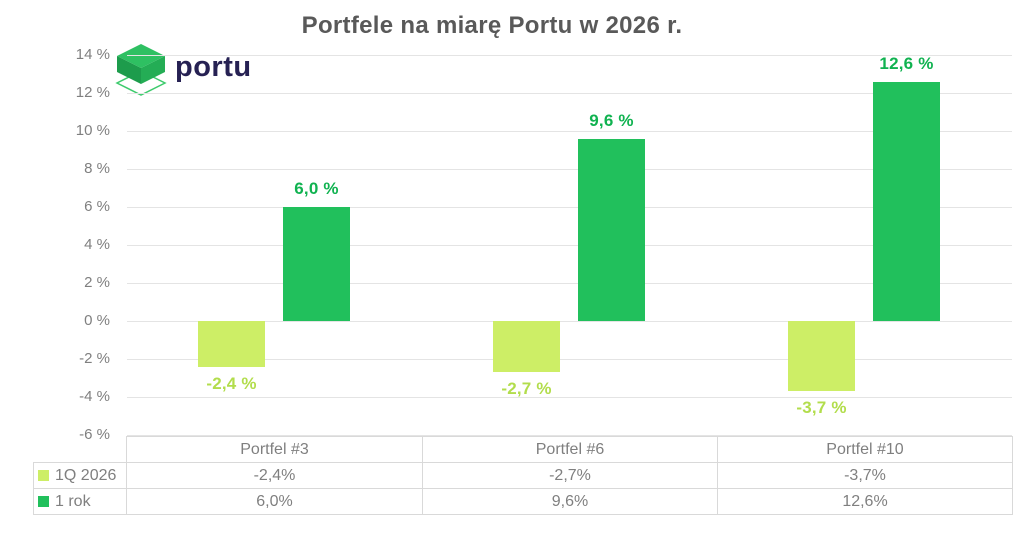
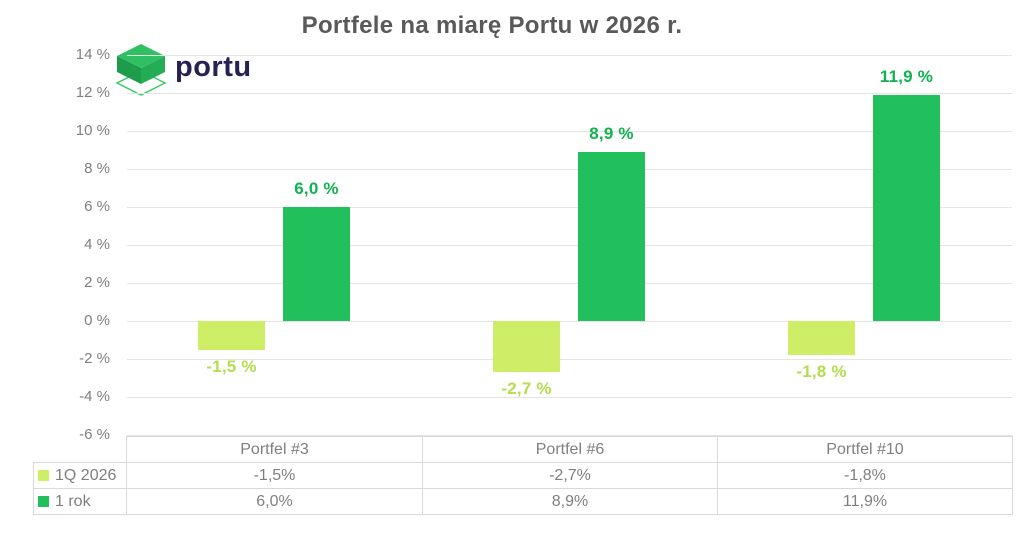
1Q 2026/Portfel #3: -2,4% -> -1,5%
1 rok/Portfel #6: 9,6% -> 8,9%
1Q 2026/Portfel #10: -3,7% -> -1,8%
1 rok/Portfel #10: 12,6% -> 11,9%
